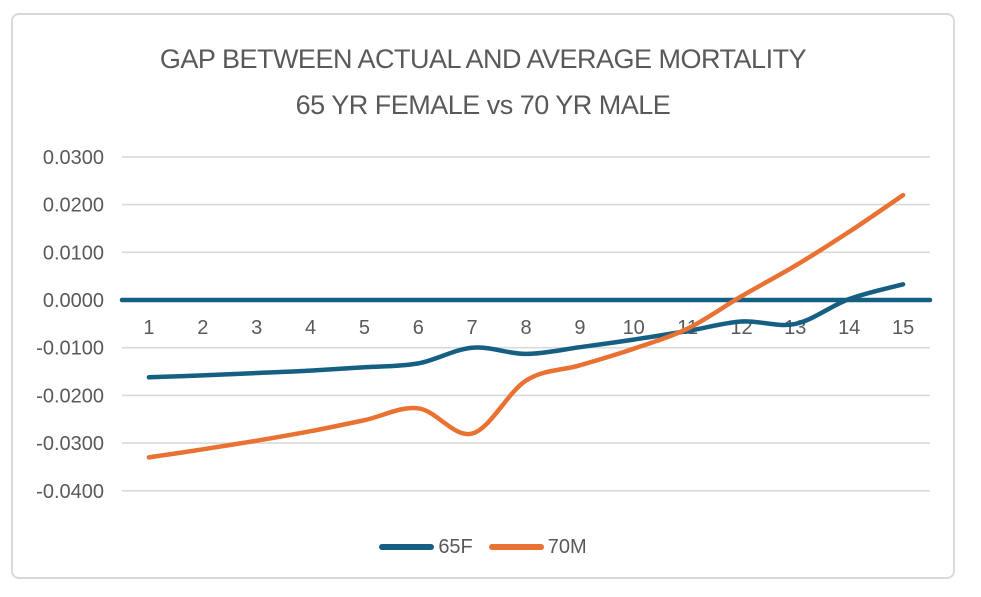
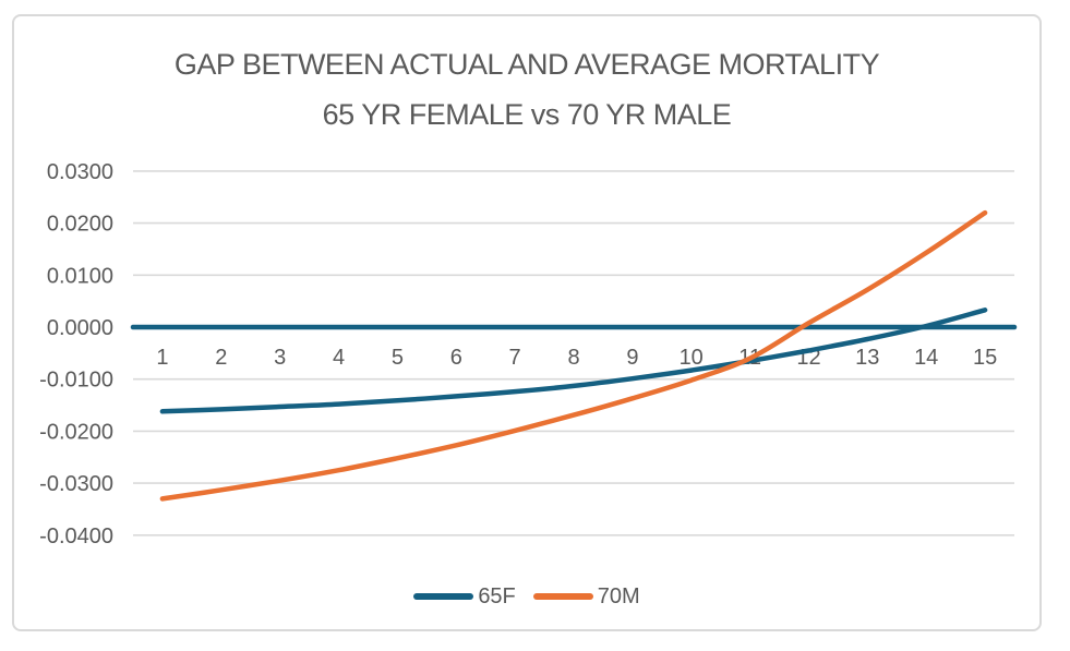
65F/7: -0.010 -> -0.012
70M/7: -0.028 -> -0.020
65F/13: -0.005 -> -0.002
